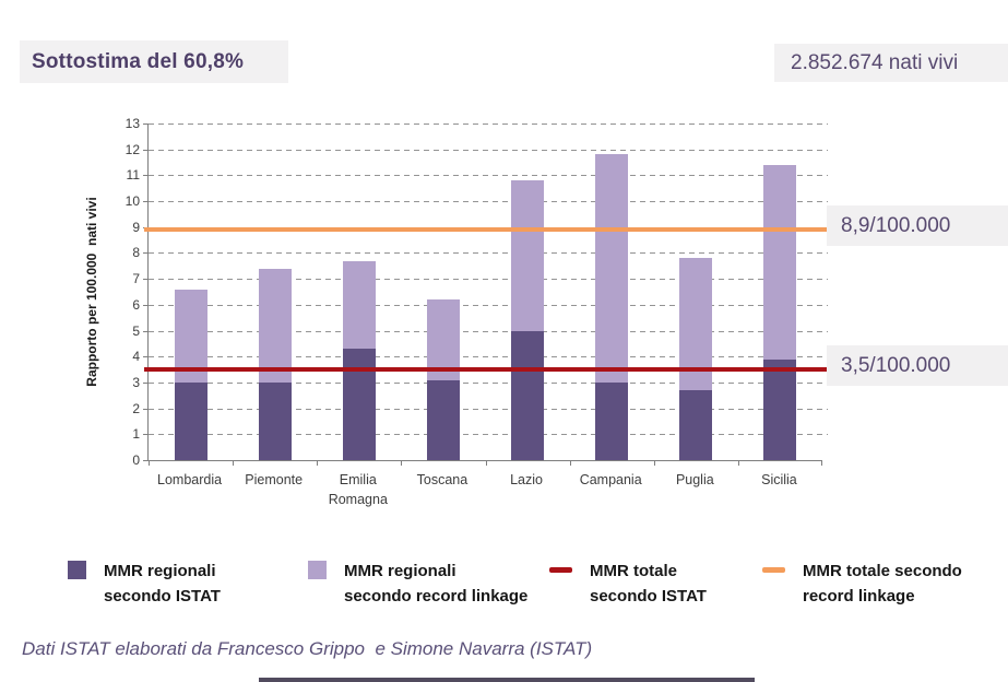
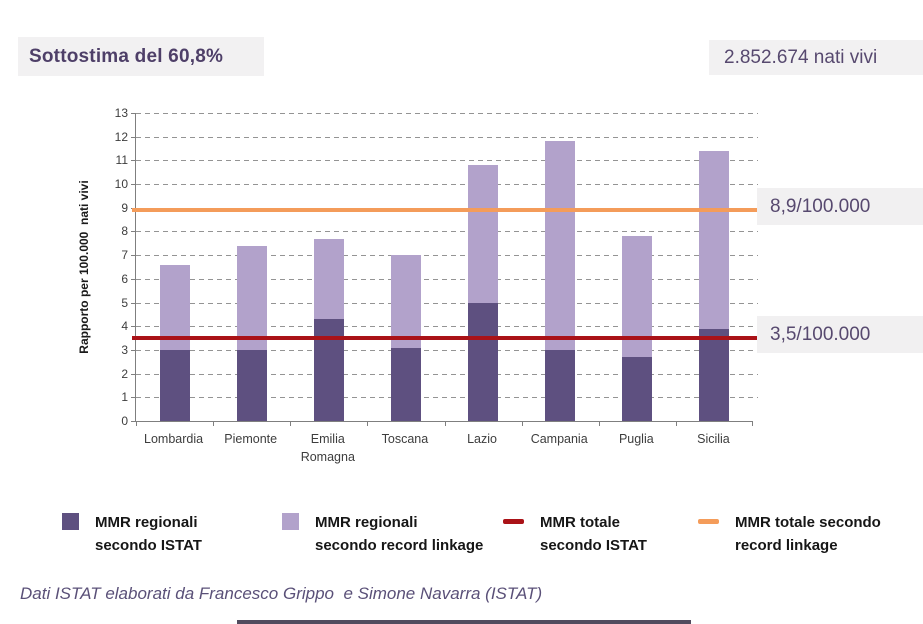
MMR regionali secondo record linkage/Toscana: 6.2 -> 7.0
